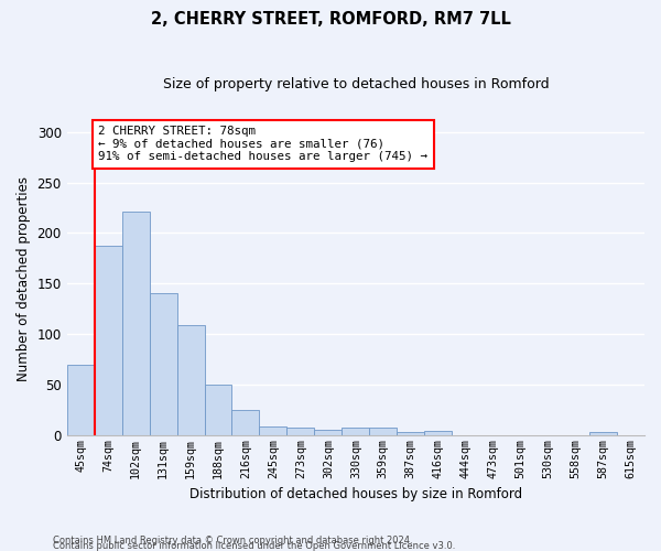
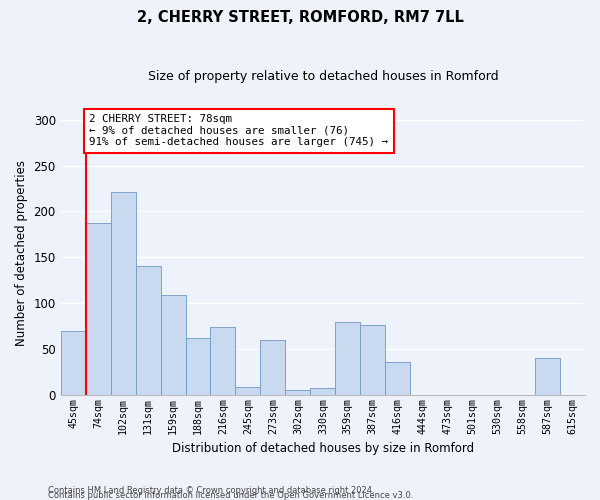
188sqm: 50 -> 62
216sqm: 25 -> 74
273sqm: 8 -> 60
359sqm: 8 -> 80
387sqm: 3 -> 76
416sqm: 4 -> 36
587sqm: 3 -> 40
